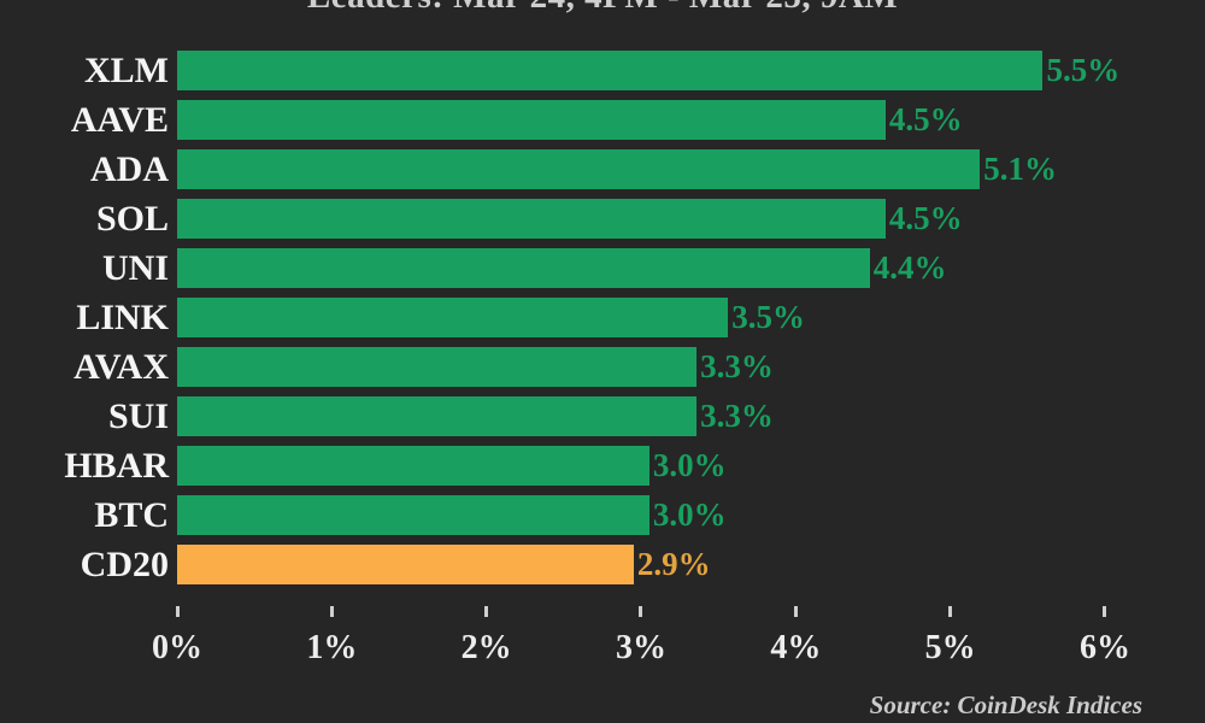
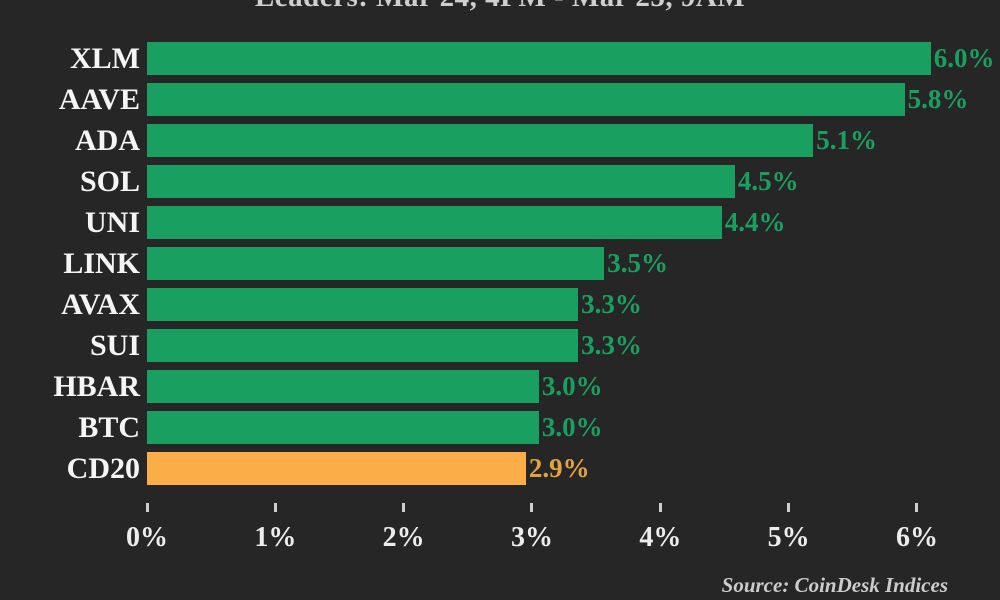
XLM: 5.5% -> 6.0%
AAVE: 4.5% -> 5.8%
